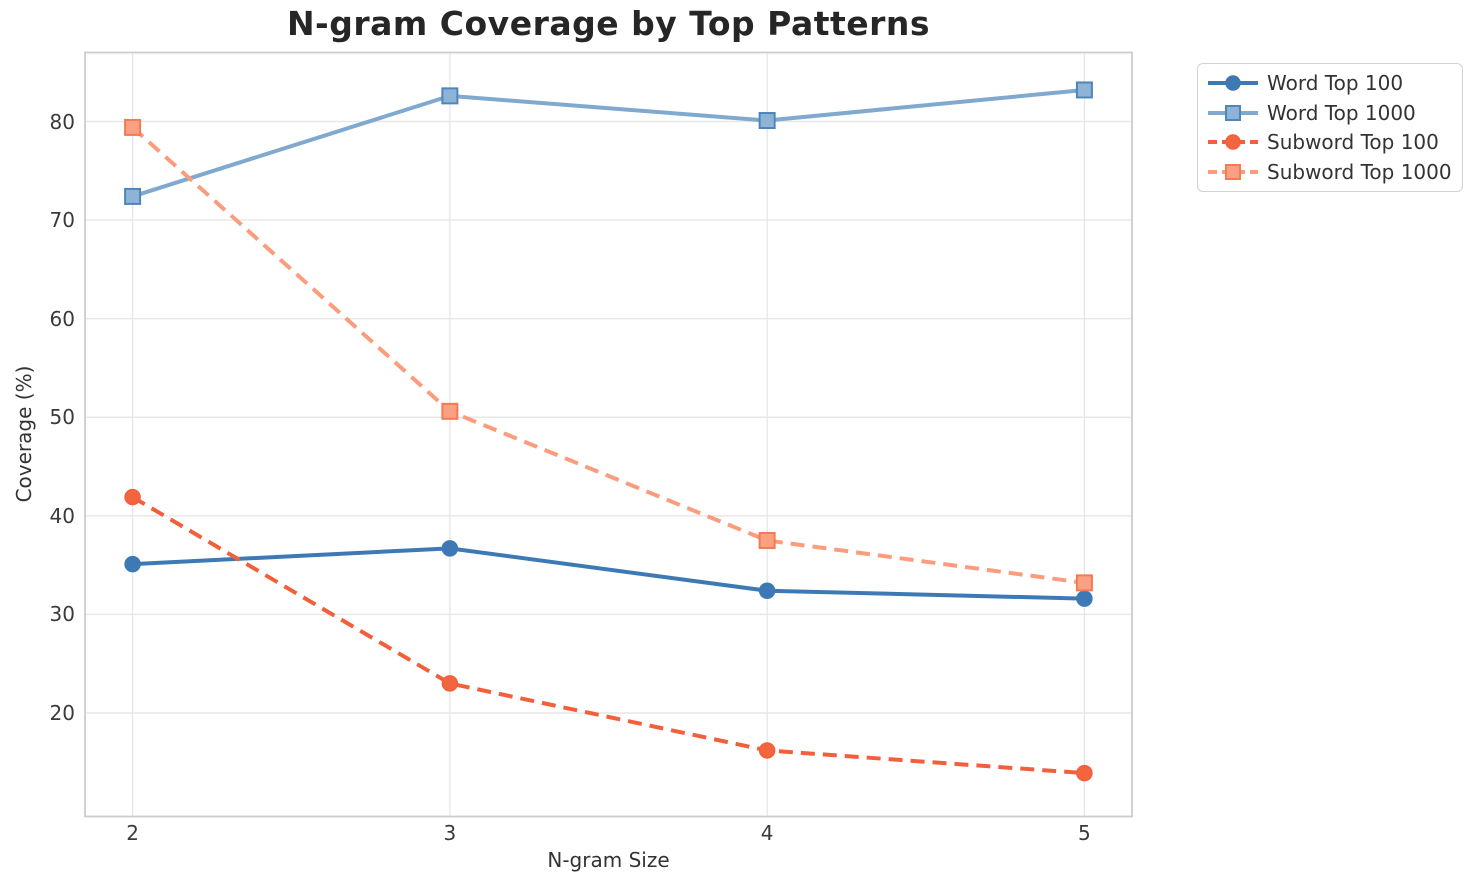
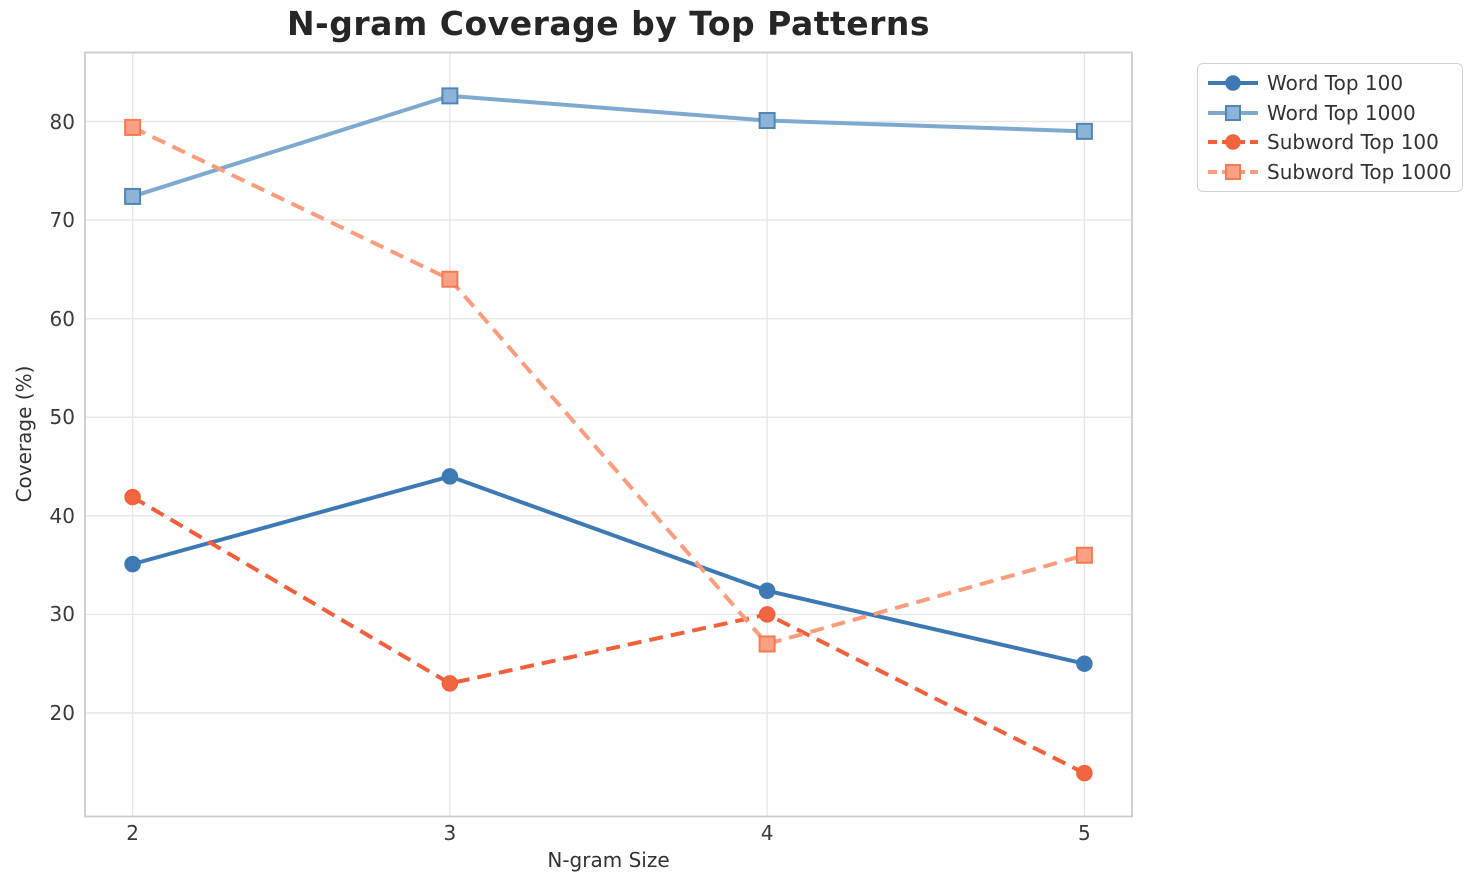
Word Top 100/3: 37 -> 44
Subword Top 1000/3: 51 -> 64
Subword Top 100/4: 16 -> 30
Subword Top 1000/4: 38 -> 27
Word Top 100/5: 32 -> 25
Word Top 1000/5: 83 -> 79
Subword Top 1000/5: 33 -> 36
